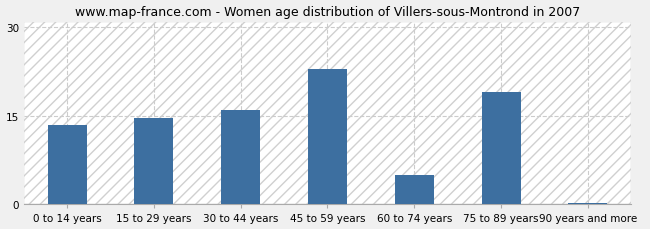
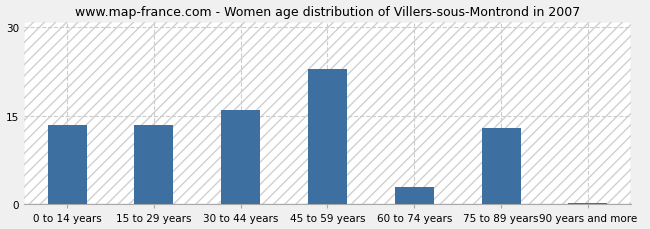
15 to 29 years: 14.6 -> 13.5
60 to 74 years: 5.0 -> 3.0
75 to 89 years: 19.0 -> 13.0
